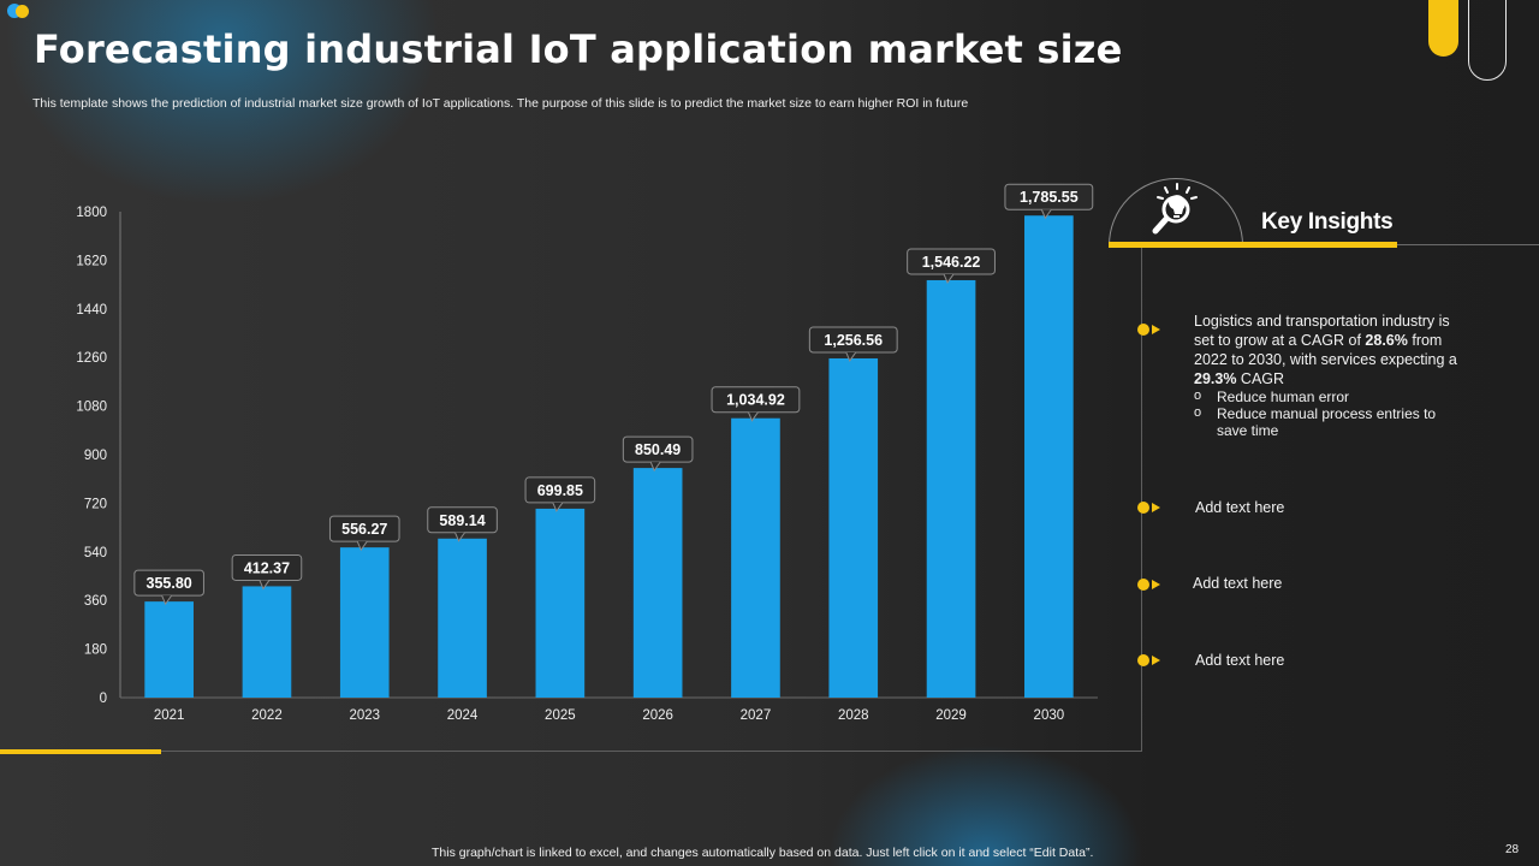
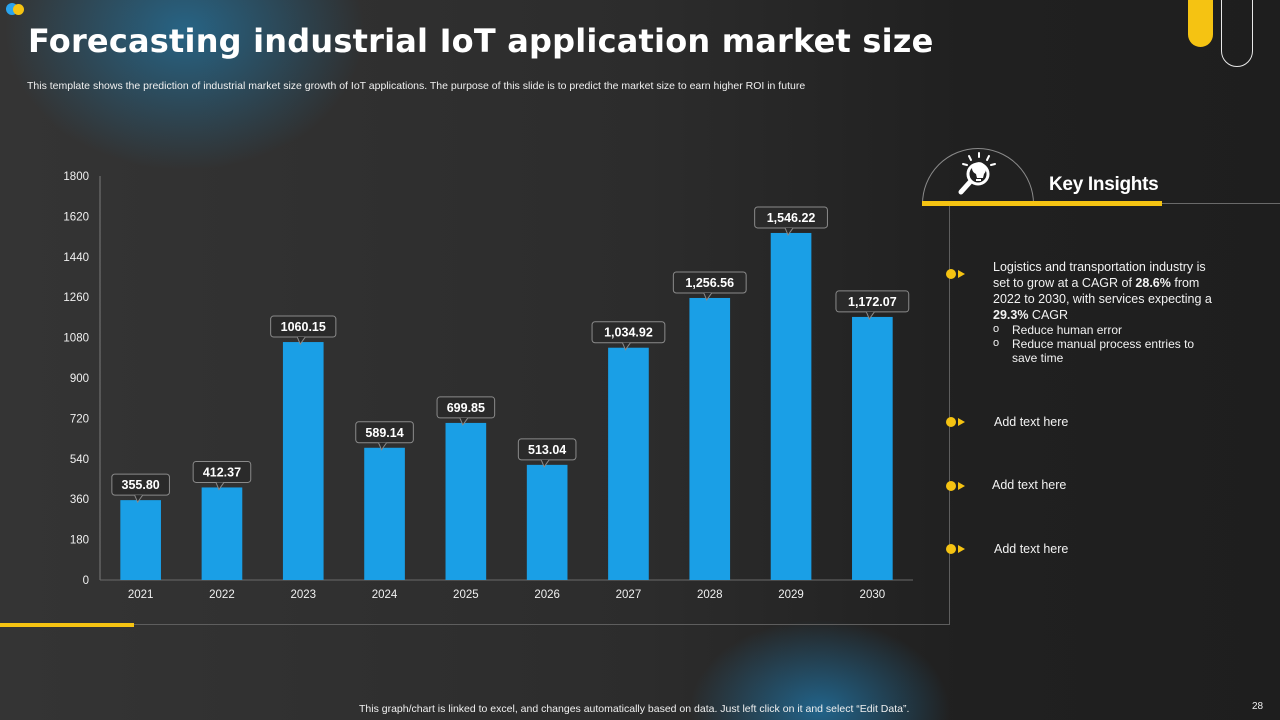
2023: 556.27 -> 1060.15
2026: 850.49 -> 513.04
2030: 1,785.55 -> 1,172.07
